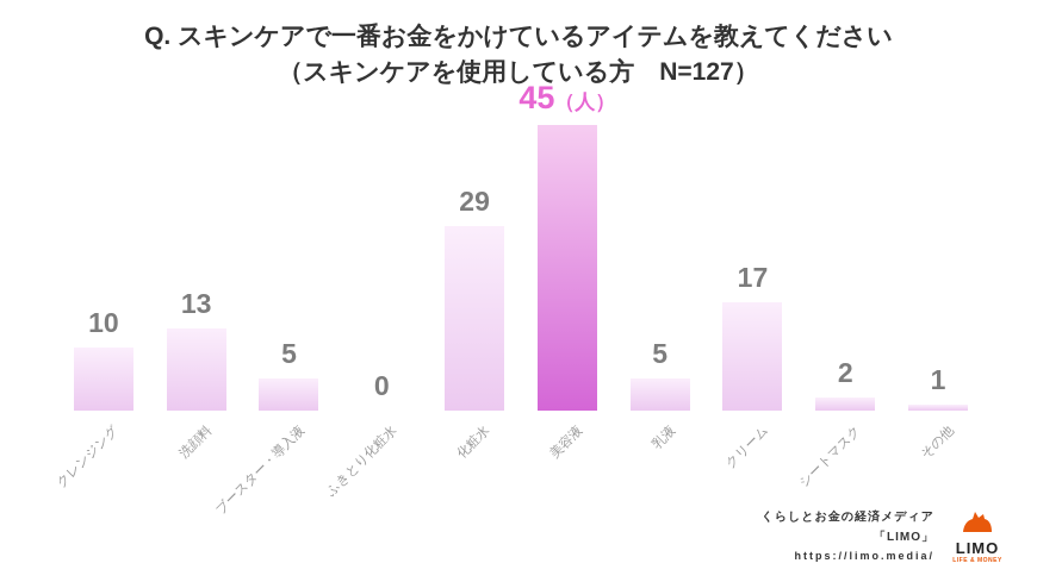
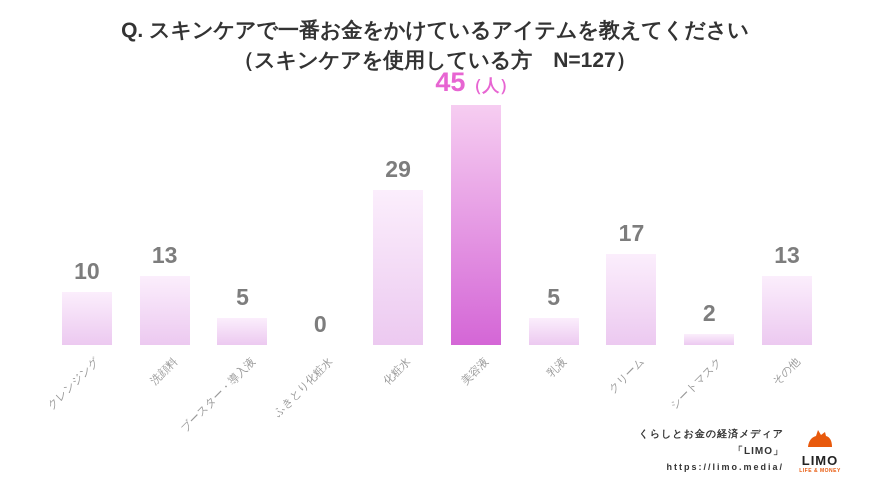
その他: 1 -> 13
